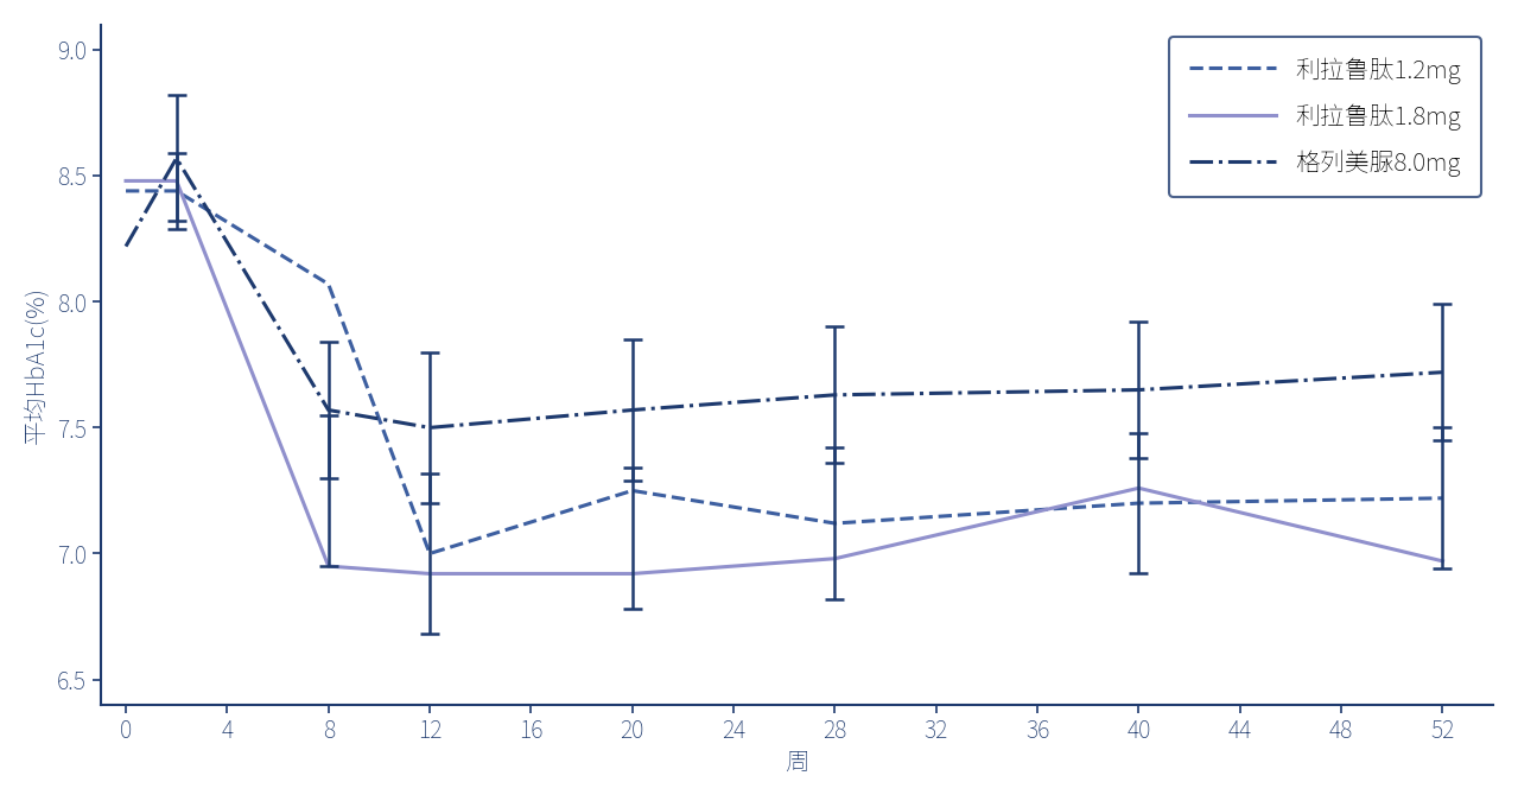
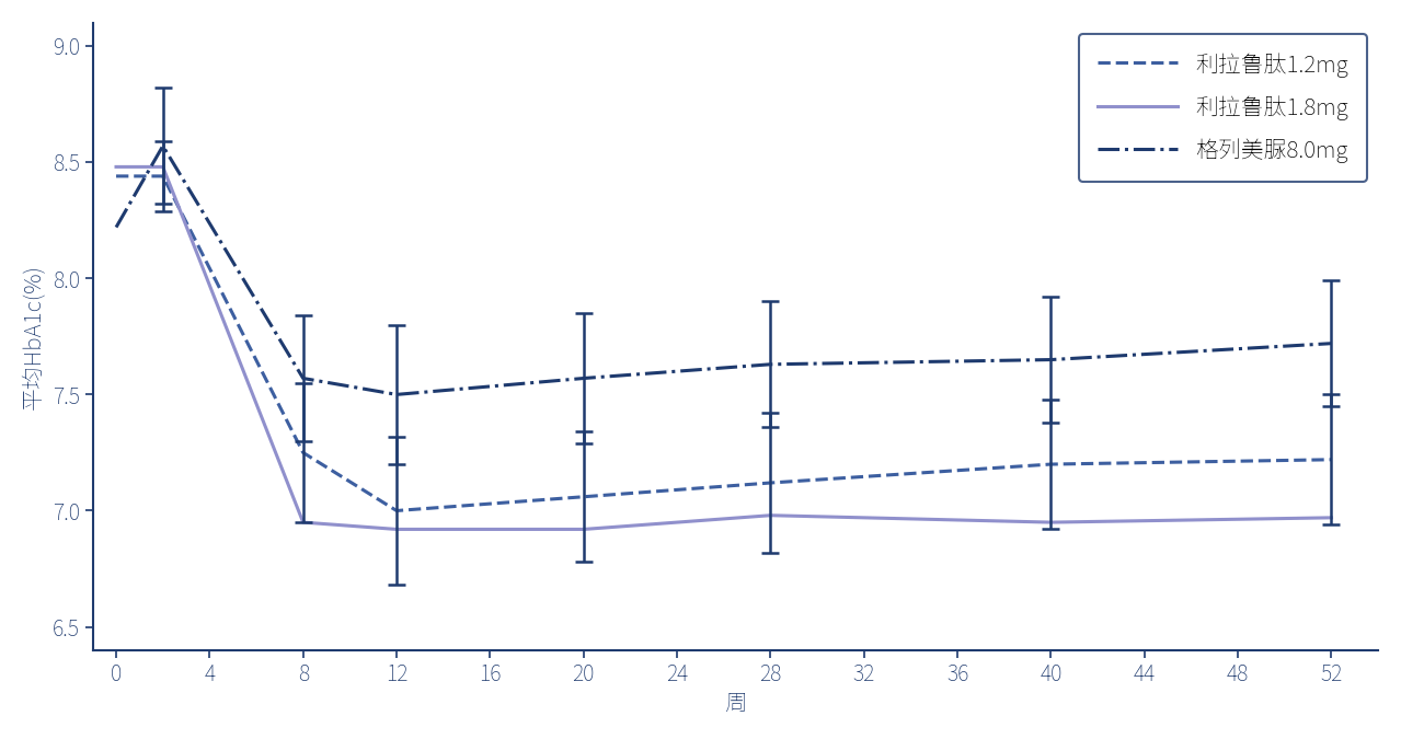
利拉鲁肽1.2mg/8: 8.07 -> 7.25
利拉鲁肽1.2mg/20: 7.25 -> 7.06
利拉鲁肽1.8mg/40: 7.26 -> 6.95
